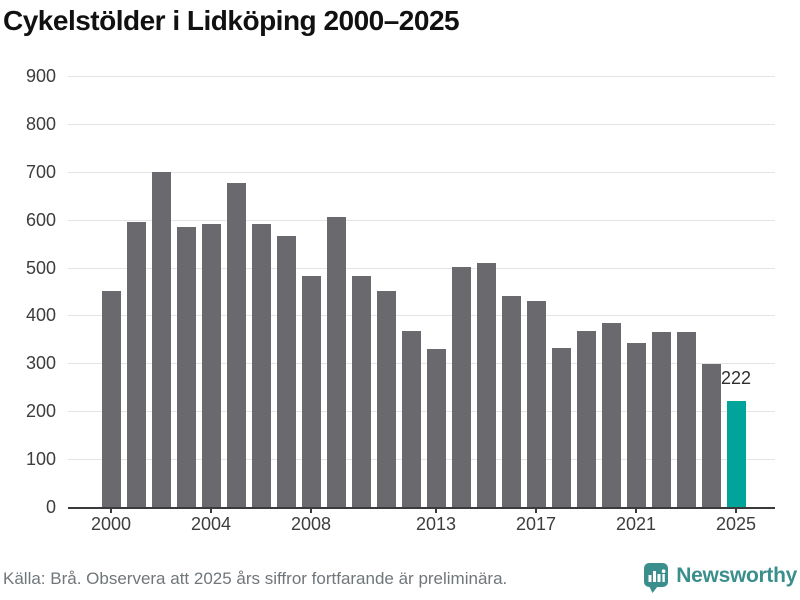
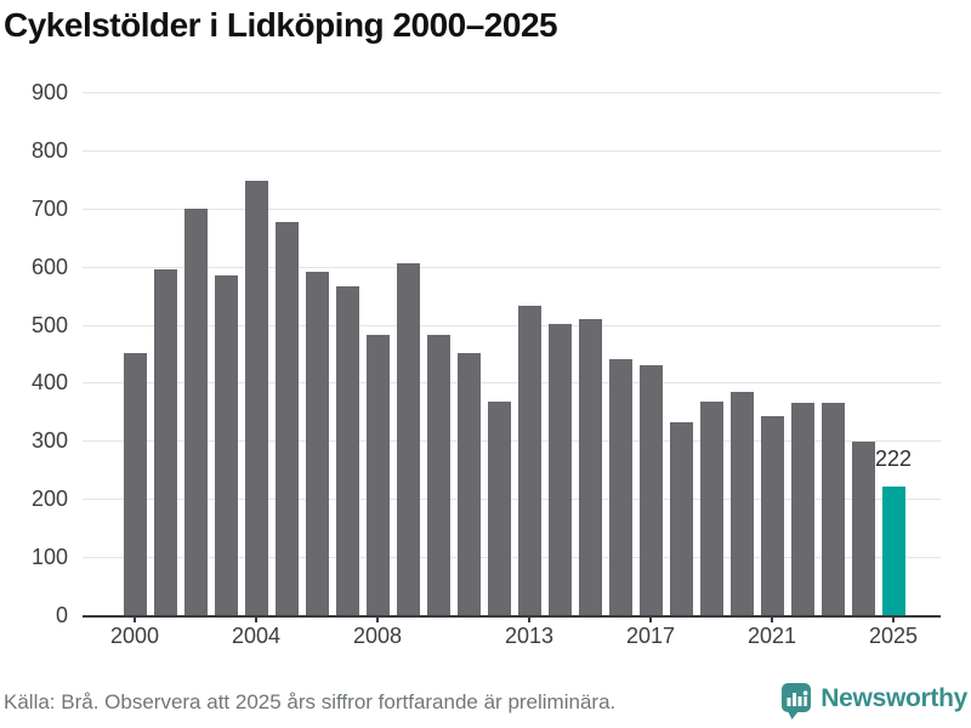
2004: 590 -> 750
2013: 330 -> 530
